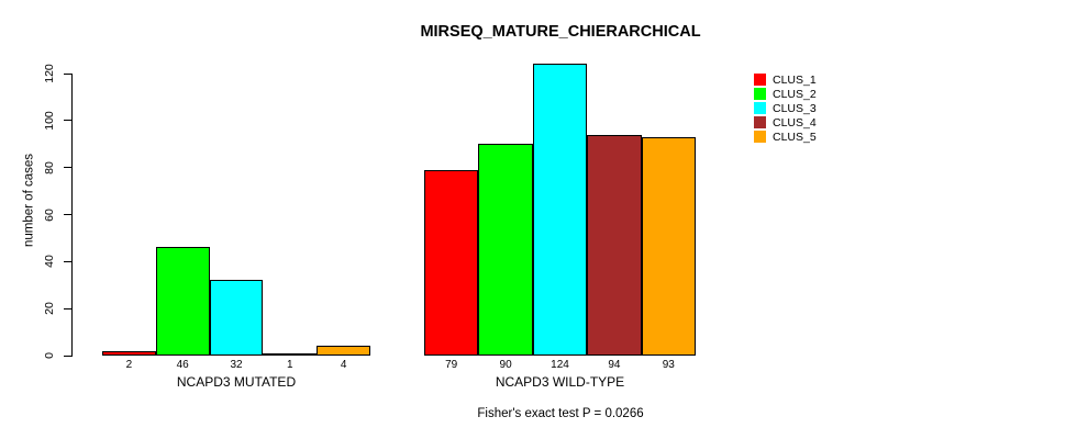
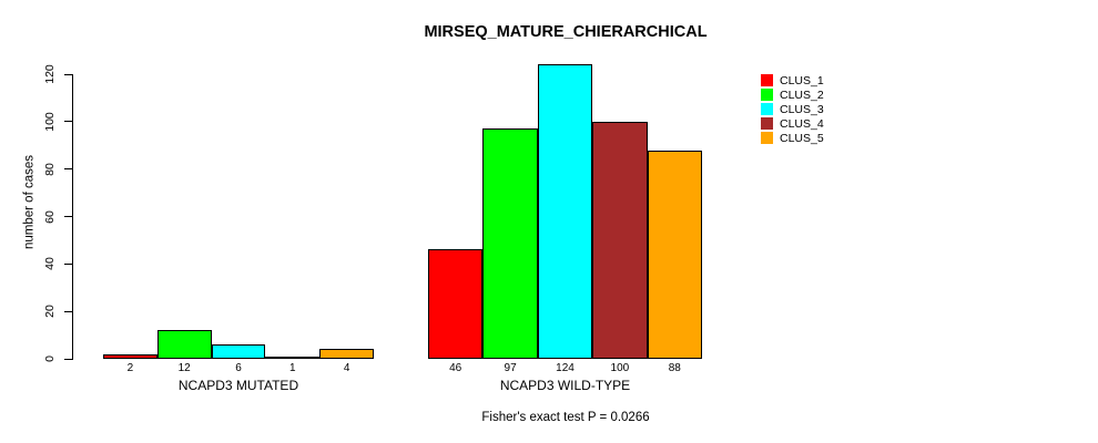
CLUS_2/NCAPD3 MUTATED: 46 -> 12
CLUS_3/NCAPD3 MUTATED: 32 -> 6
CLUS_1/NCAPD3 WILD-TYPE: 79 -> 46
CLUS_2/NCAPD3 WILD-TYPE: 90 -> 97
CLUS_4/NCAPD3 WILD-TYPE: 94 -> 100
CLUS_5/NCAPD3 WILD-TYPE: 93 -> 88
